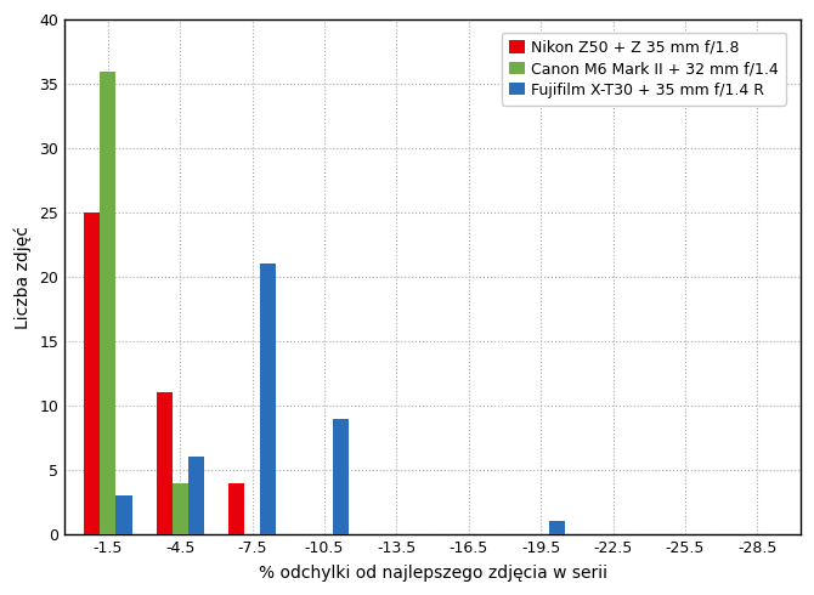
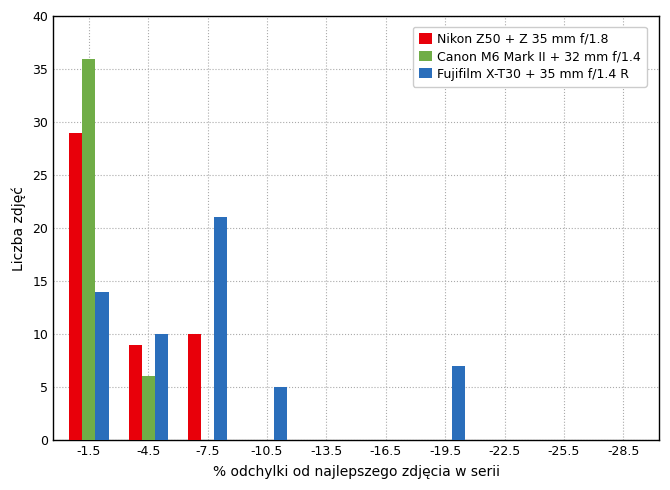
Nikon Z50 + Z 35 mm f/1.8/-1.5: 25 -> 29
Fujifilm X-T30 + 35 mm f/1.4 R/-1.5: 3 -> 14
Nikon Z50 + Z 35 mm f/1.8/-4.5: 11 -> 9
Canon M6 Mark II + 32 mm f/1.4/-4.5: 4 -> 6
Fujifilm X-T30 + 35 mm f/1.4 R/-4.5: 6 -> 10
Nikon Z50 + Z 35 mm f/1.8/-7.5: 4 -> 10
Fujifilm X-T30 + 35 mm f/1.4 R/-10.5: 9 -> 5
Fujifilm X-T30 + 35 mm f/1.4 R/-19.5: 1 -> 7
